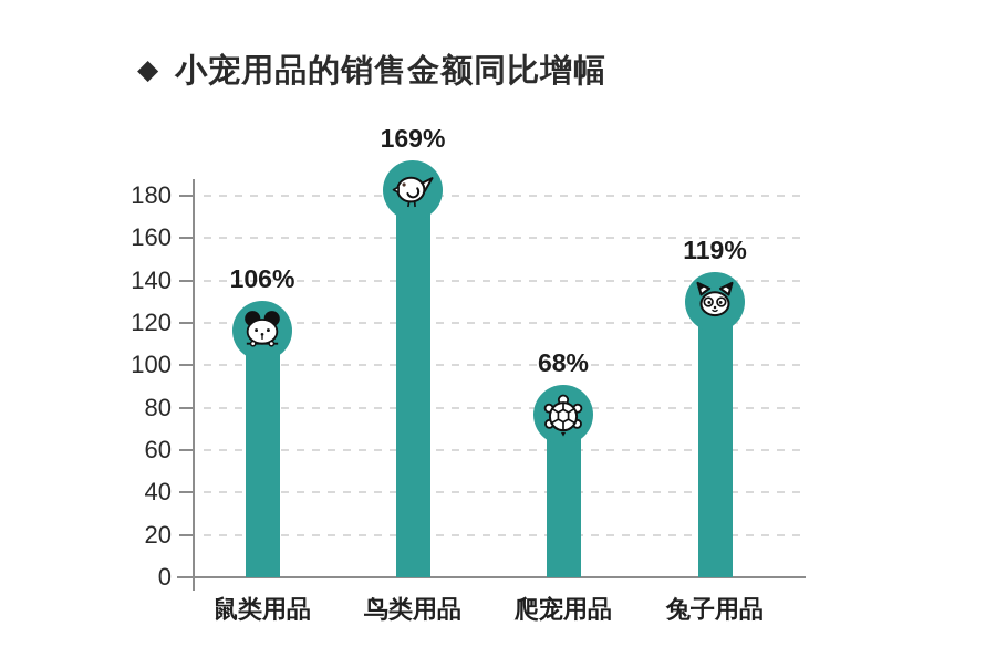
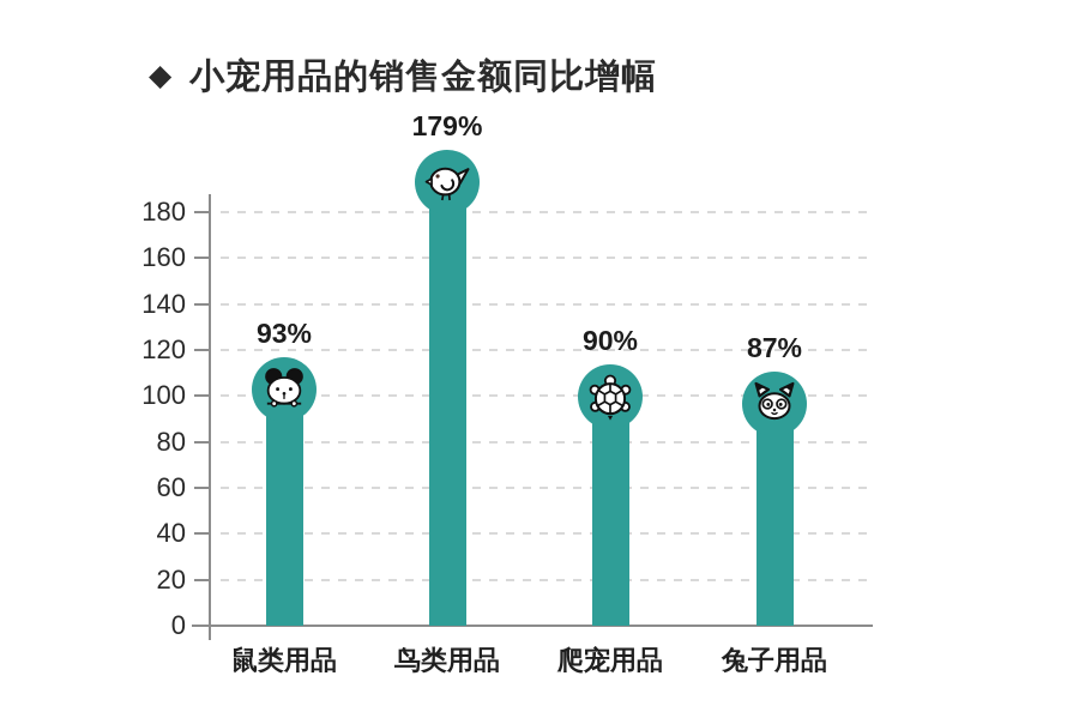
鼠类用品: 106% -> 93%
鸟类用品: 169% -> 179%
爬宠用品: 68% -> 90%
兔子用品: 119% -> 87%
